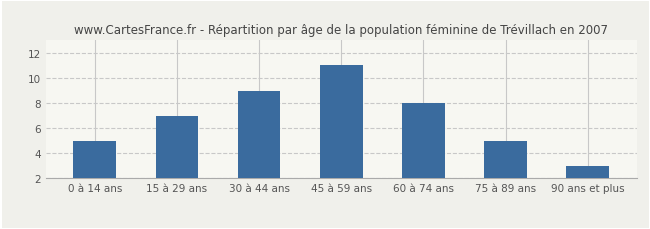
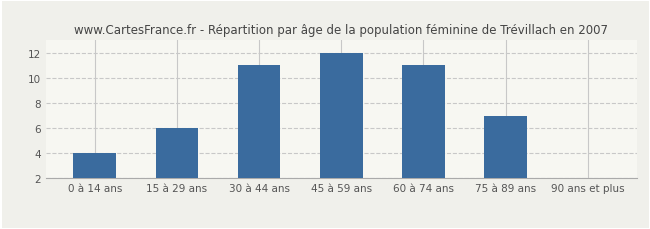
0 à 14 ans: 5 -> 4
15 à 29 ans: 7 -> 6
30 à 44 ans: 9 -> 11
45 à 59 ans: 11 -> 12
60 à 74 ans: 8 -> 11
75 à 89 ans: 5 -> 7
90 ans et plus: 3 -> 2
